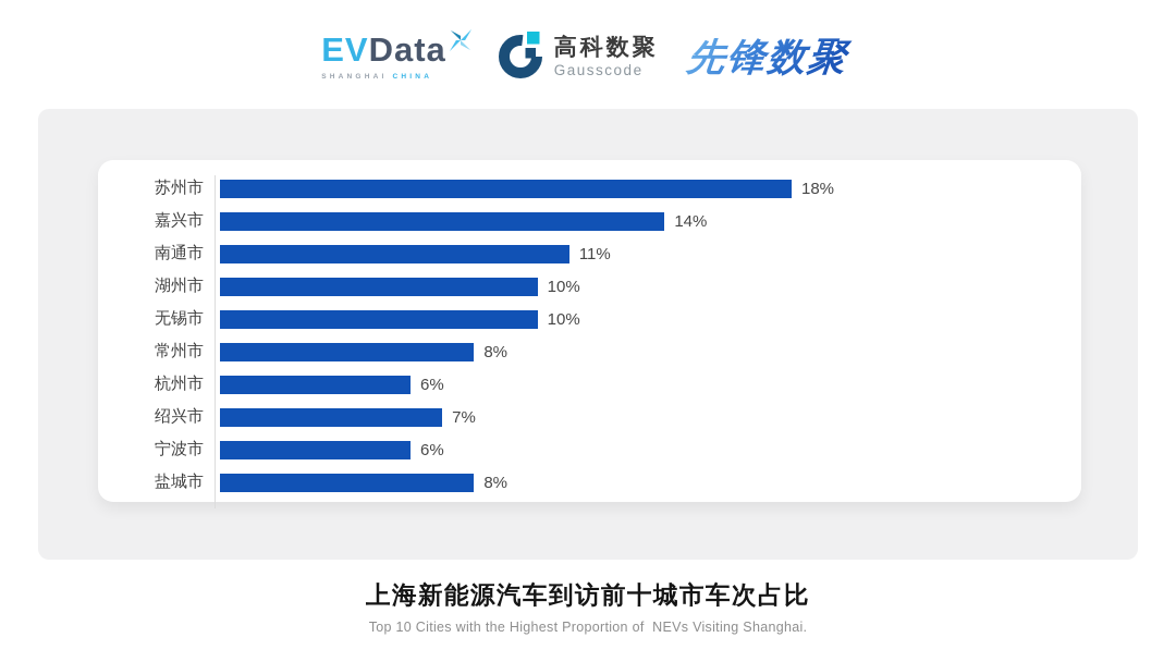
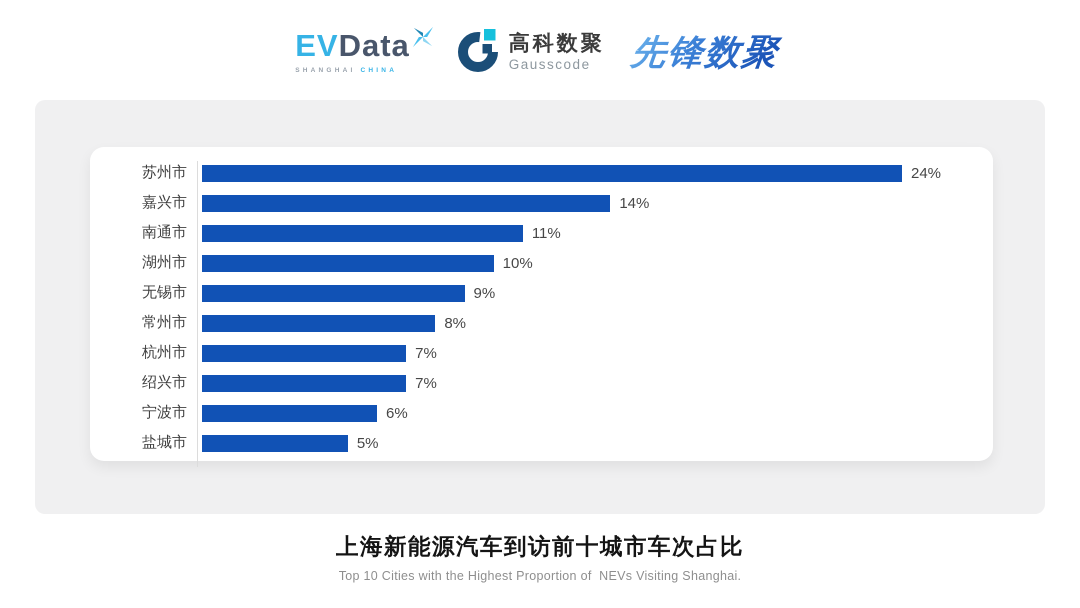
苏州市: 18% -> 24%
无锡市: 10% -> 9%
杭州市: 6% -> 7%
盐城市: 8% -> 5%
